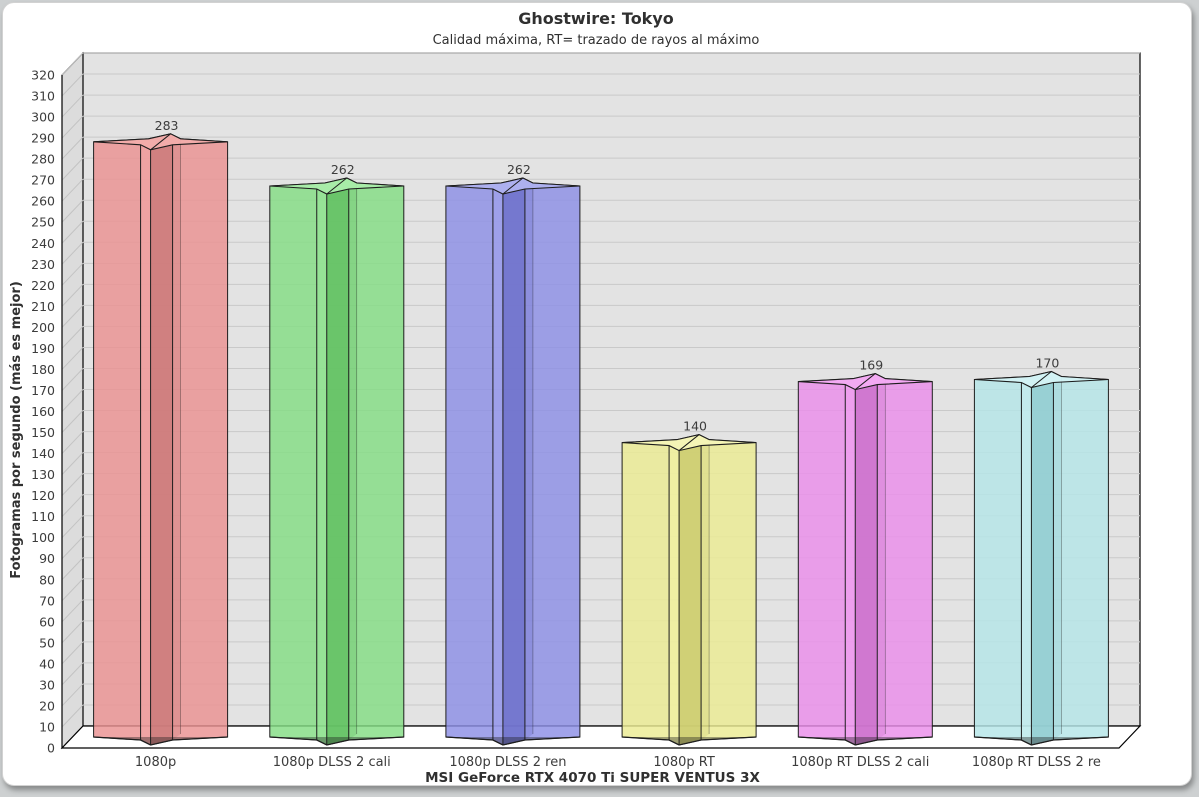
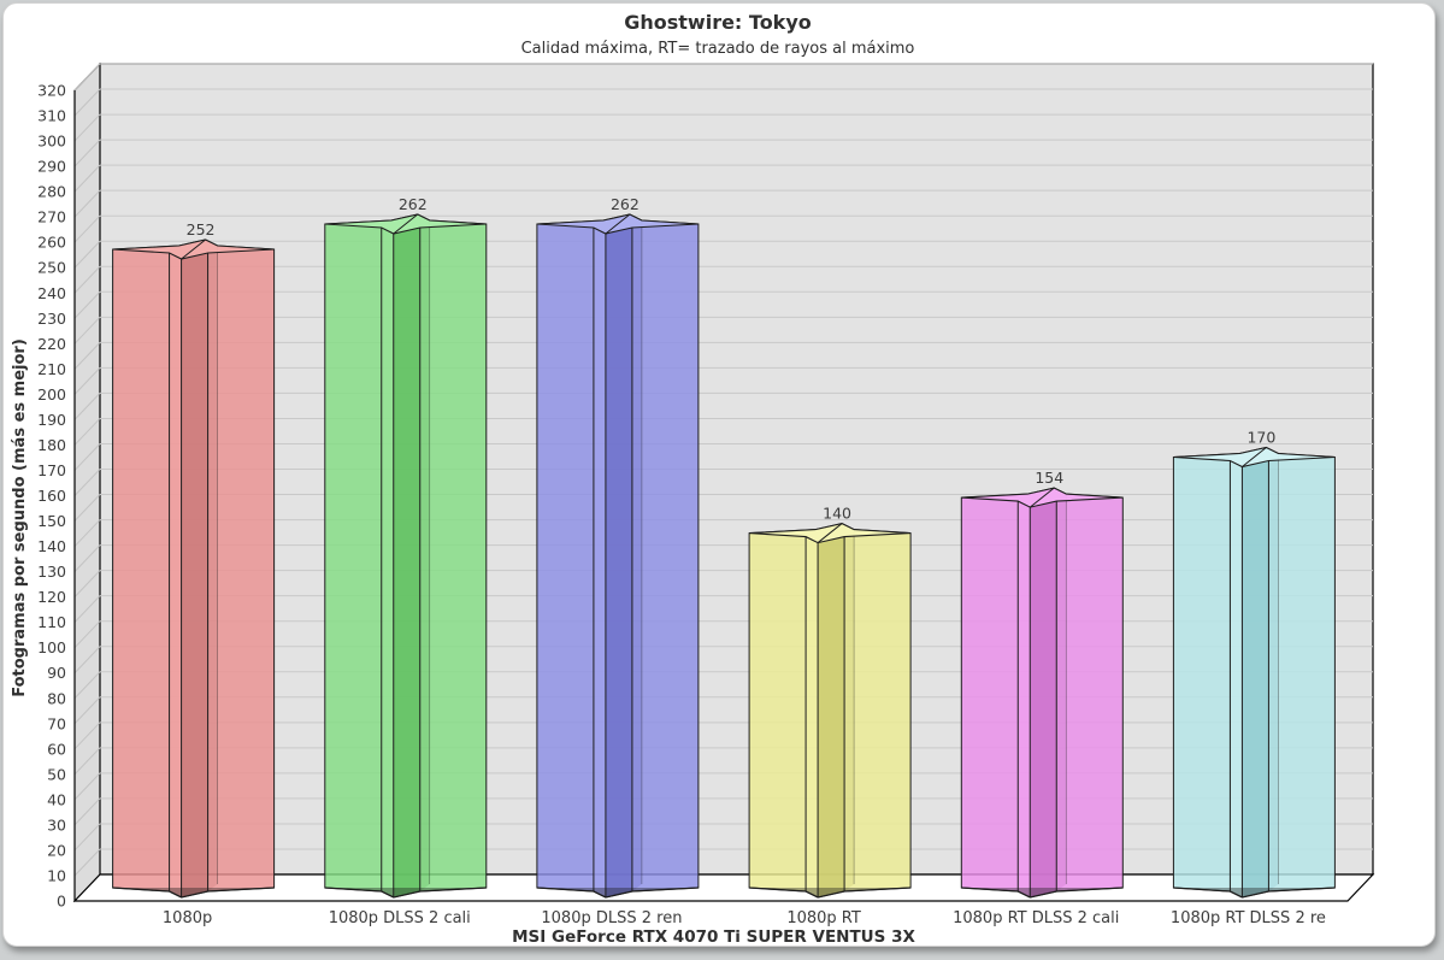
1080p: 283 -> 252
1080p RT DLSS 2 cali: 169 -> 154
